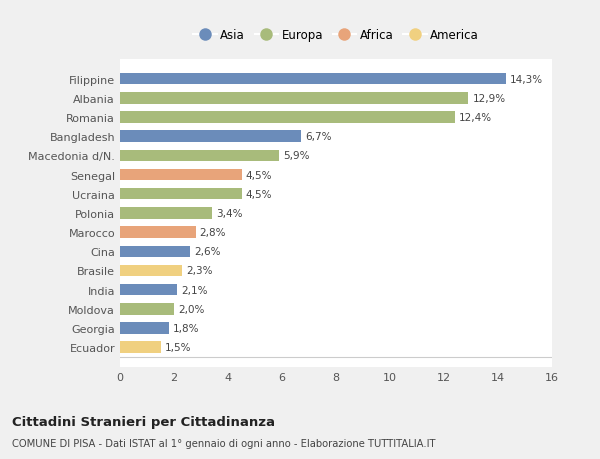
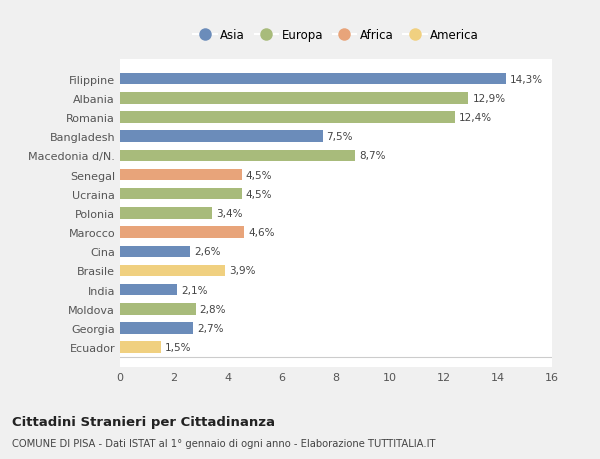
Bangladesh: 6,7% -> 7,5%
Macedonia d/N.: 5,9% -> 8,7%
Marocco: 2,8% -> 4,6%
Brasile: 2,3% -> 3,9%
Moldova: 2,0% -> 2,8%
Georgia: 1,8% -> 2,7%
